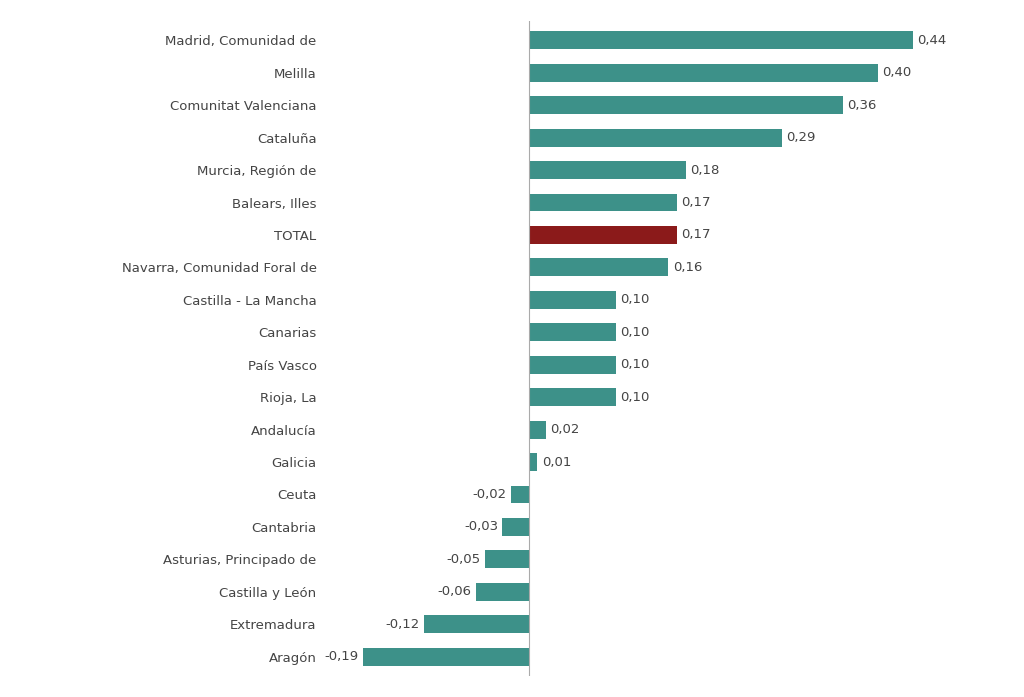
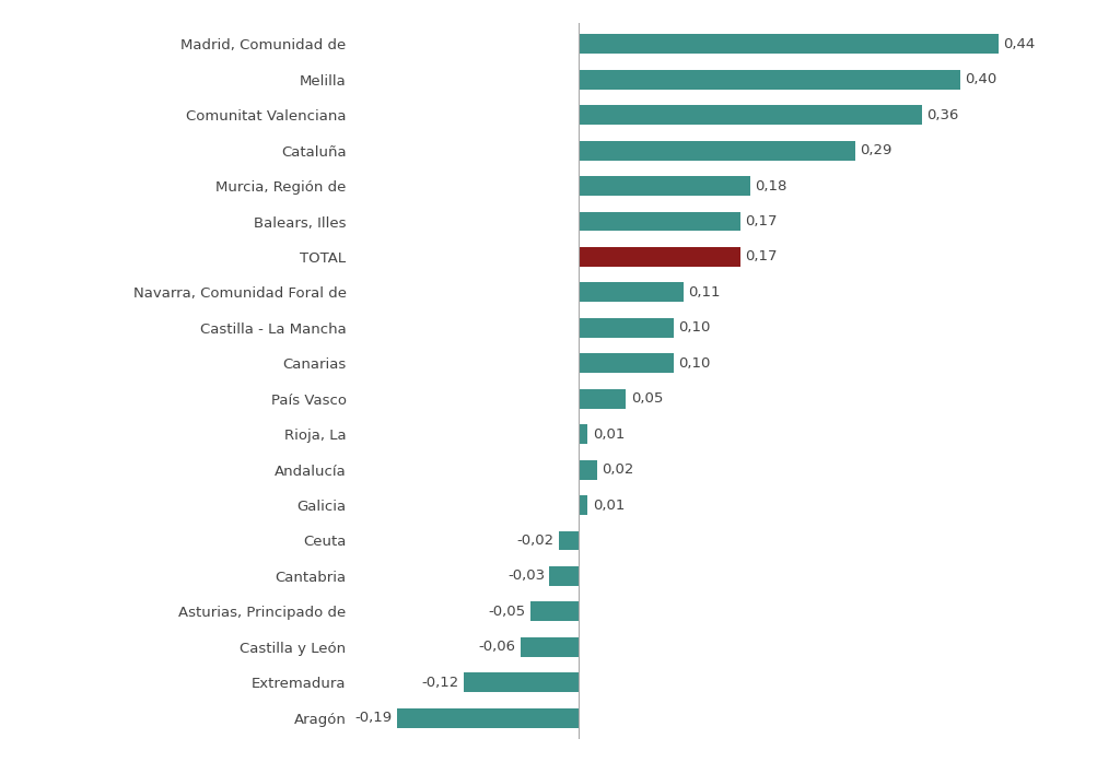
Navarra, Comunidad Foral de: 0,16 -> 0,11
País Vasco: 0,10 -> 0,05
Rioja, La: 0,10 -> 0,01
